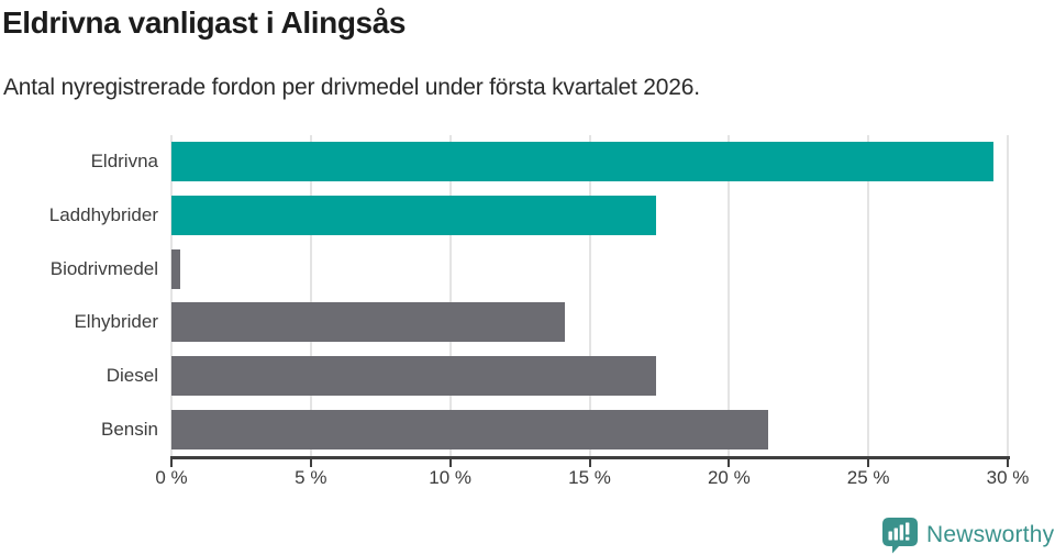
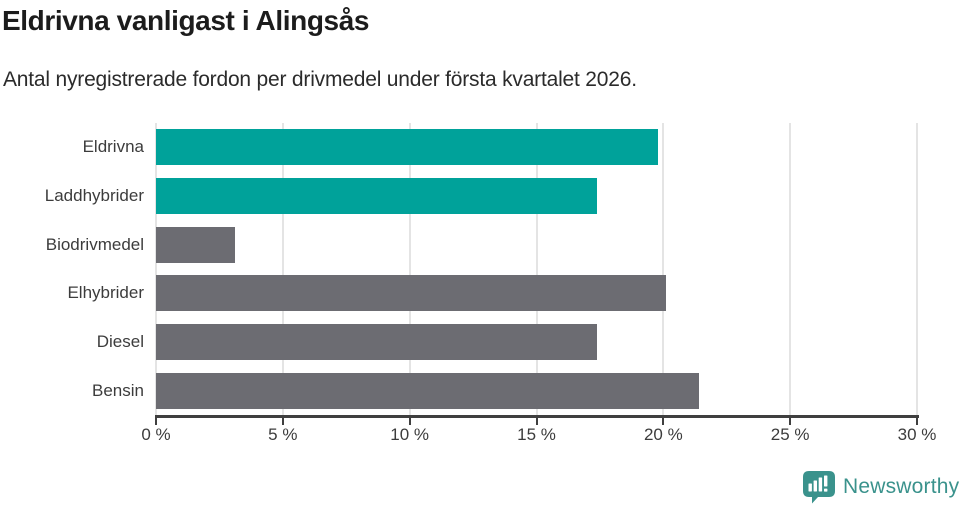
Eldrivna: 29.5% -> 19.8%
Biodrivmedel: 0.3% -> 3.1%
Elhybrider: 14.1% -> 20.1%
